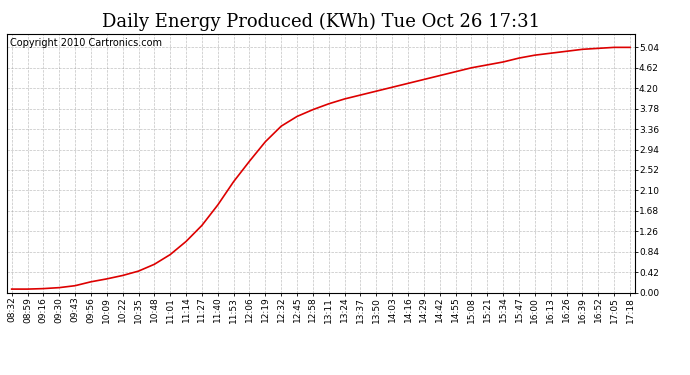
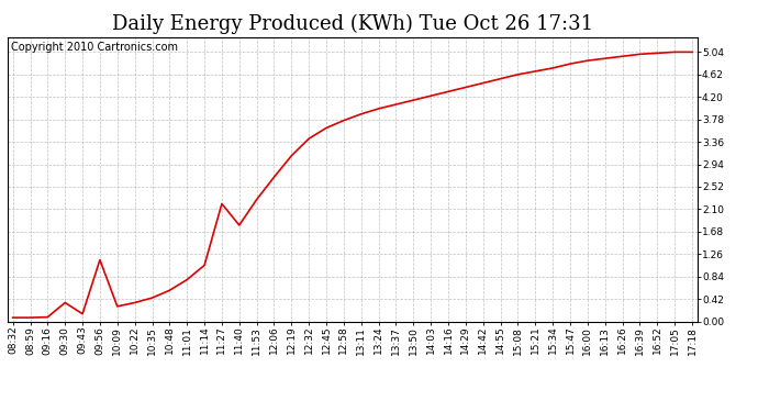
09:30: 0.10 -> 0.35
09:56: 0.22 -> 1.15
11:27: 1.38 -> 2.20
